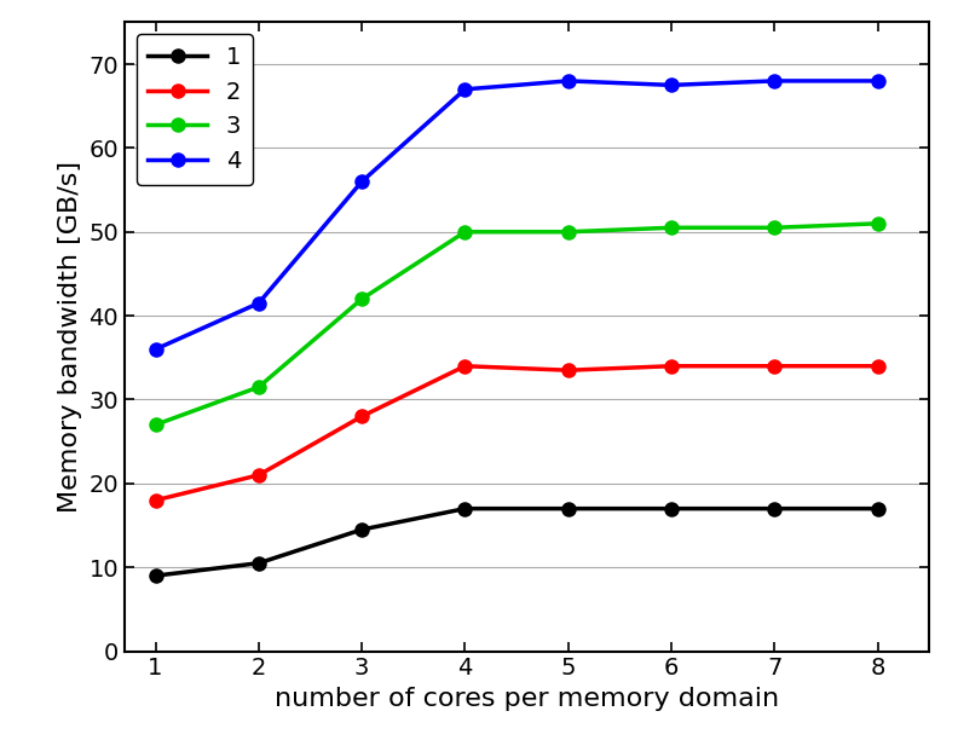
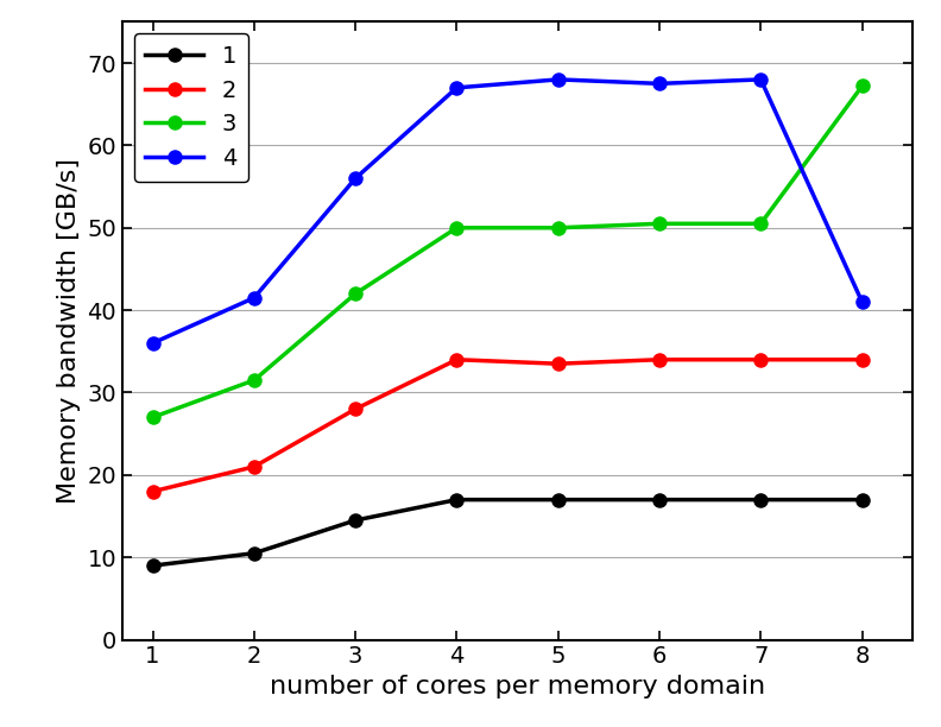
3/8: 51.0 -> 67.2
4/8: 68.0 -> 41.0
